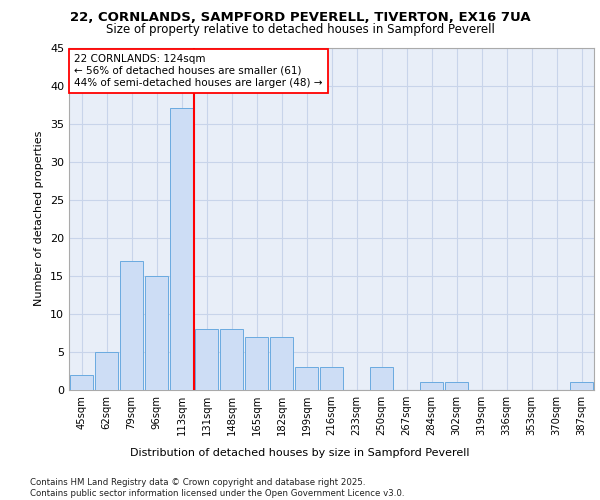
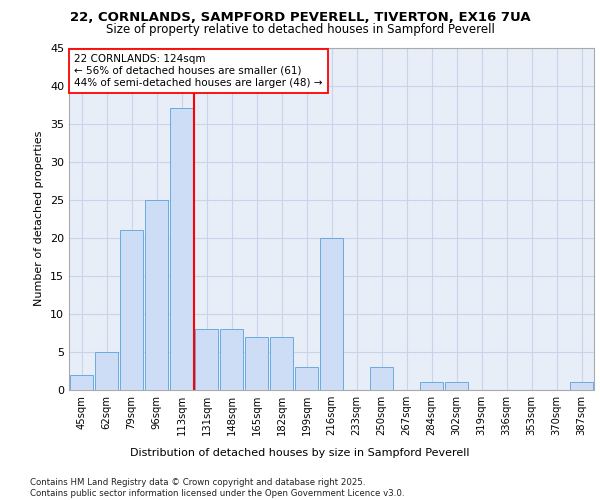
79sqm: 17 -> 21
96sqm: 15 -> 25
216sqm: 3 -> 20
